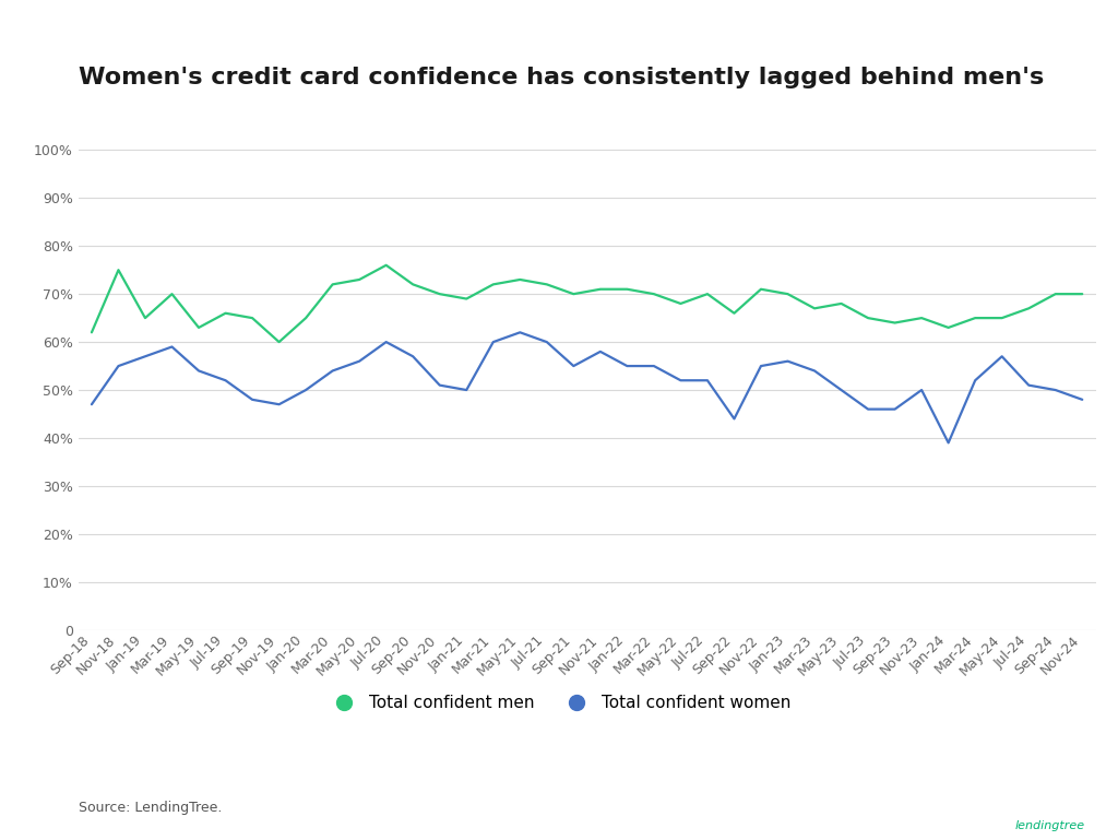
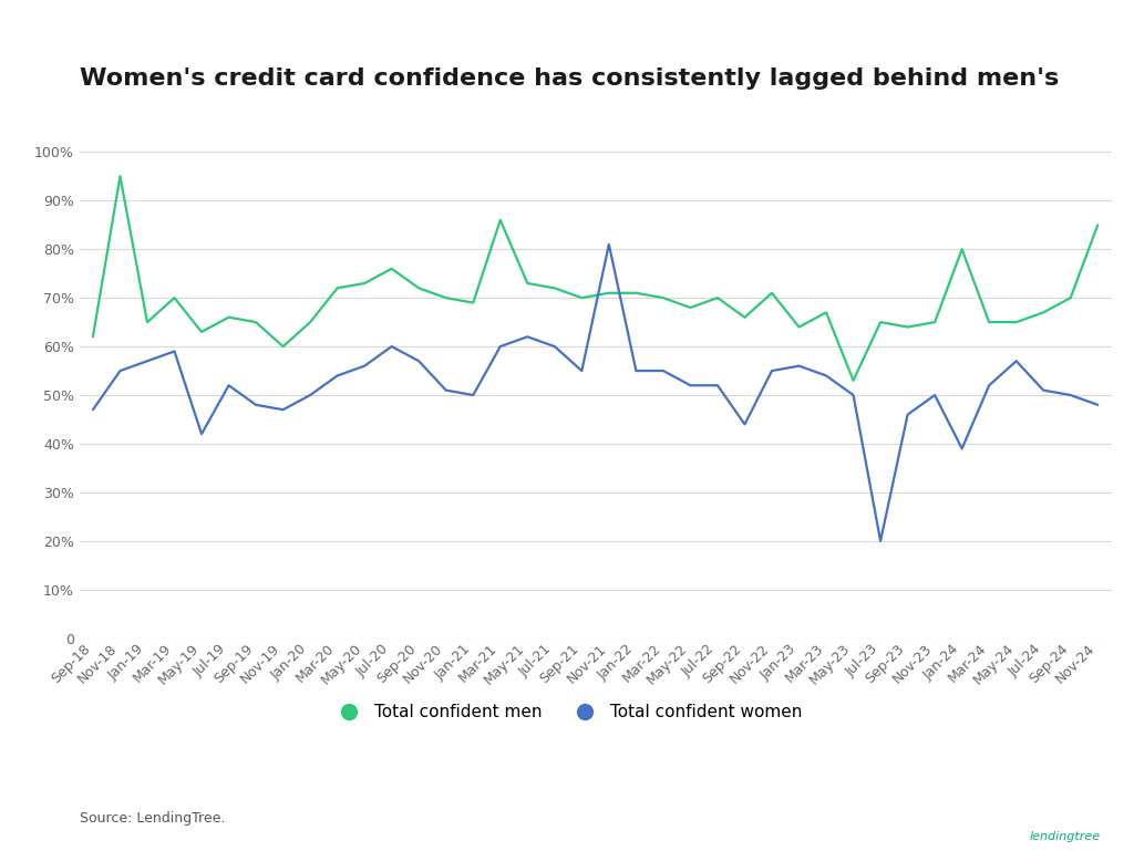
Total confident men/Nov-18: 75% -> 95%
Total confident women/May-19: 54% -> 42%
Total confident men/Mar-21: 72% -> 86%
Total confident women/Nov-21: 58% -> 81%
Total confident men/Jan-23: 70% -> 64%
Total confident men/May-23: 68% -> 53%
Total confident women/Jul-23: 46% -> 20%
Total confident men/Jan-24: 63% -> 80%
Total confident men/Nov-24: 70% -> 85%
